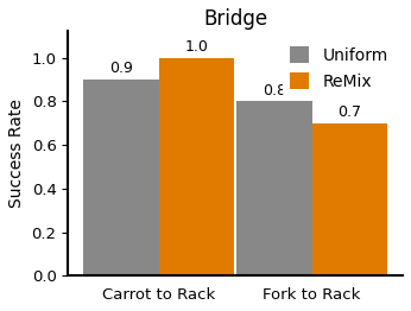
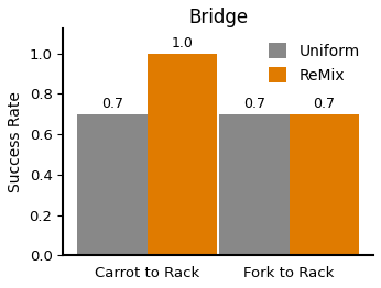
Uniform/Carrot to Rack: 0.9 -> 0.7
Uniform/Fork to Rack: 0.8 -> 0.7
